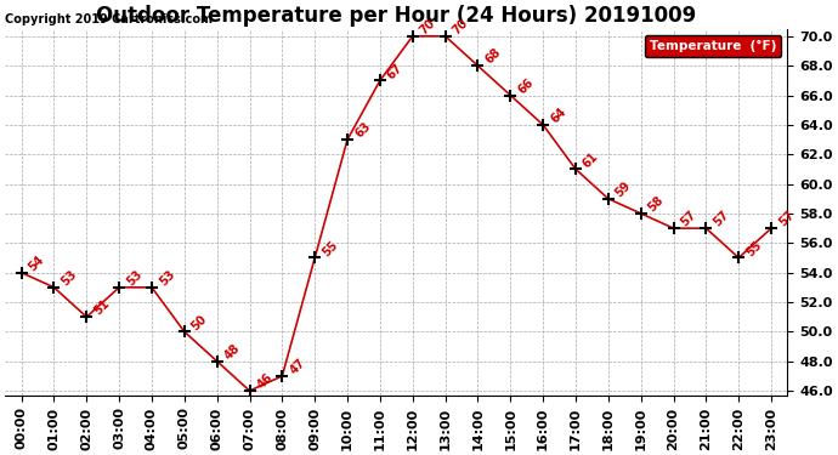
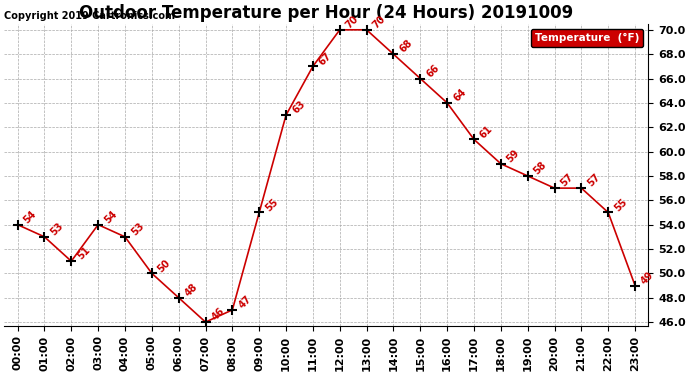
03:00: 53 -> 54
23:00: 57 -> 49
